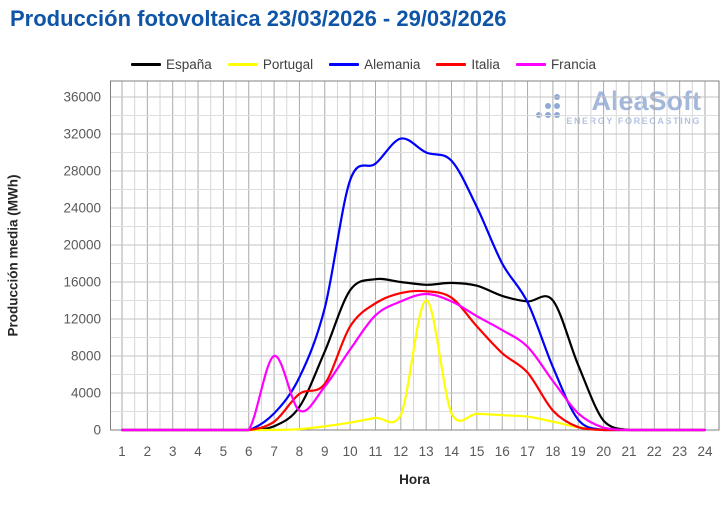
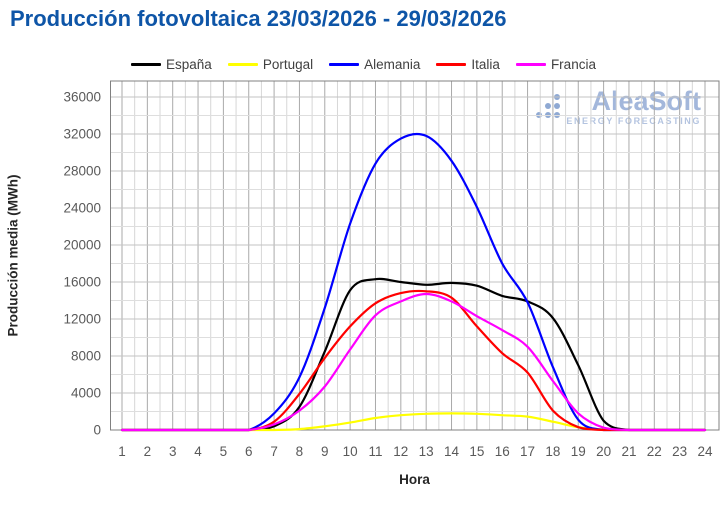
Francia/7: 8000 -> 1000
Italia/9: 5000 -> 8000
Alemania/10: 27000 -> 22000
Portugal/13: 14000 -> 2000
Alemania/13: 30000 -> 32000
España/18: 14000 -> 12000
